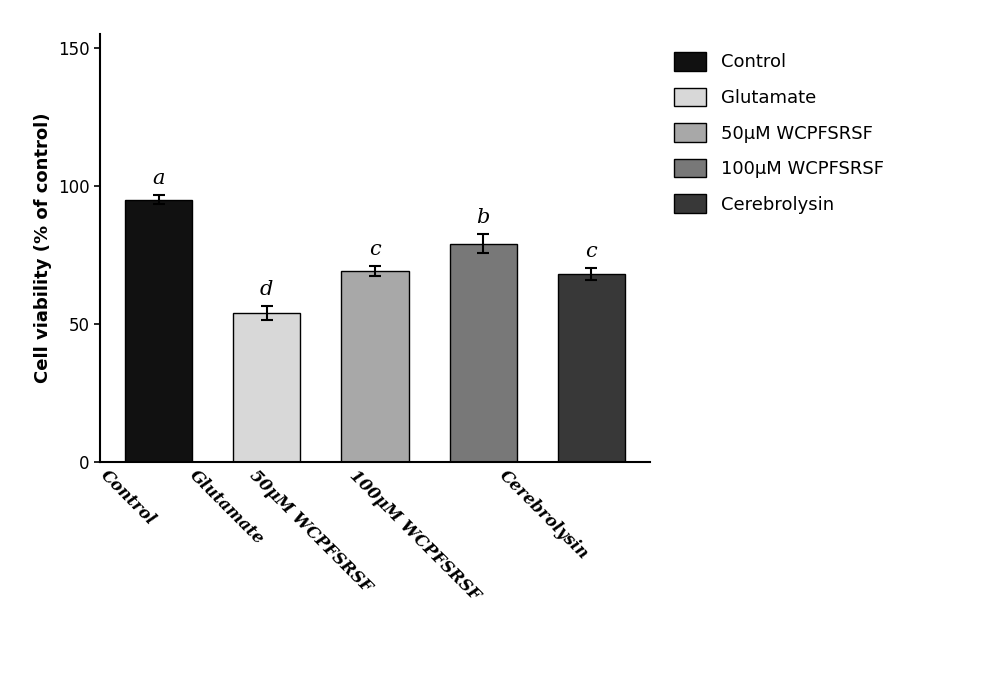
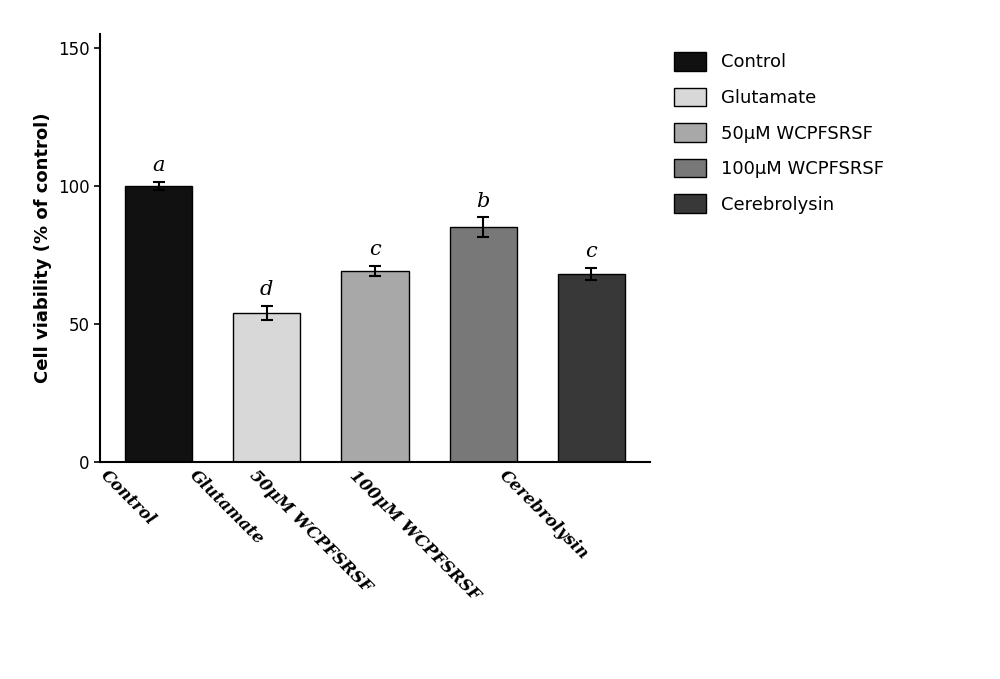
Control: 95 -> 100
100μM WCPFSRSF: 79 -> 85
